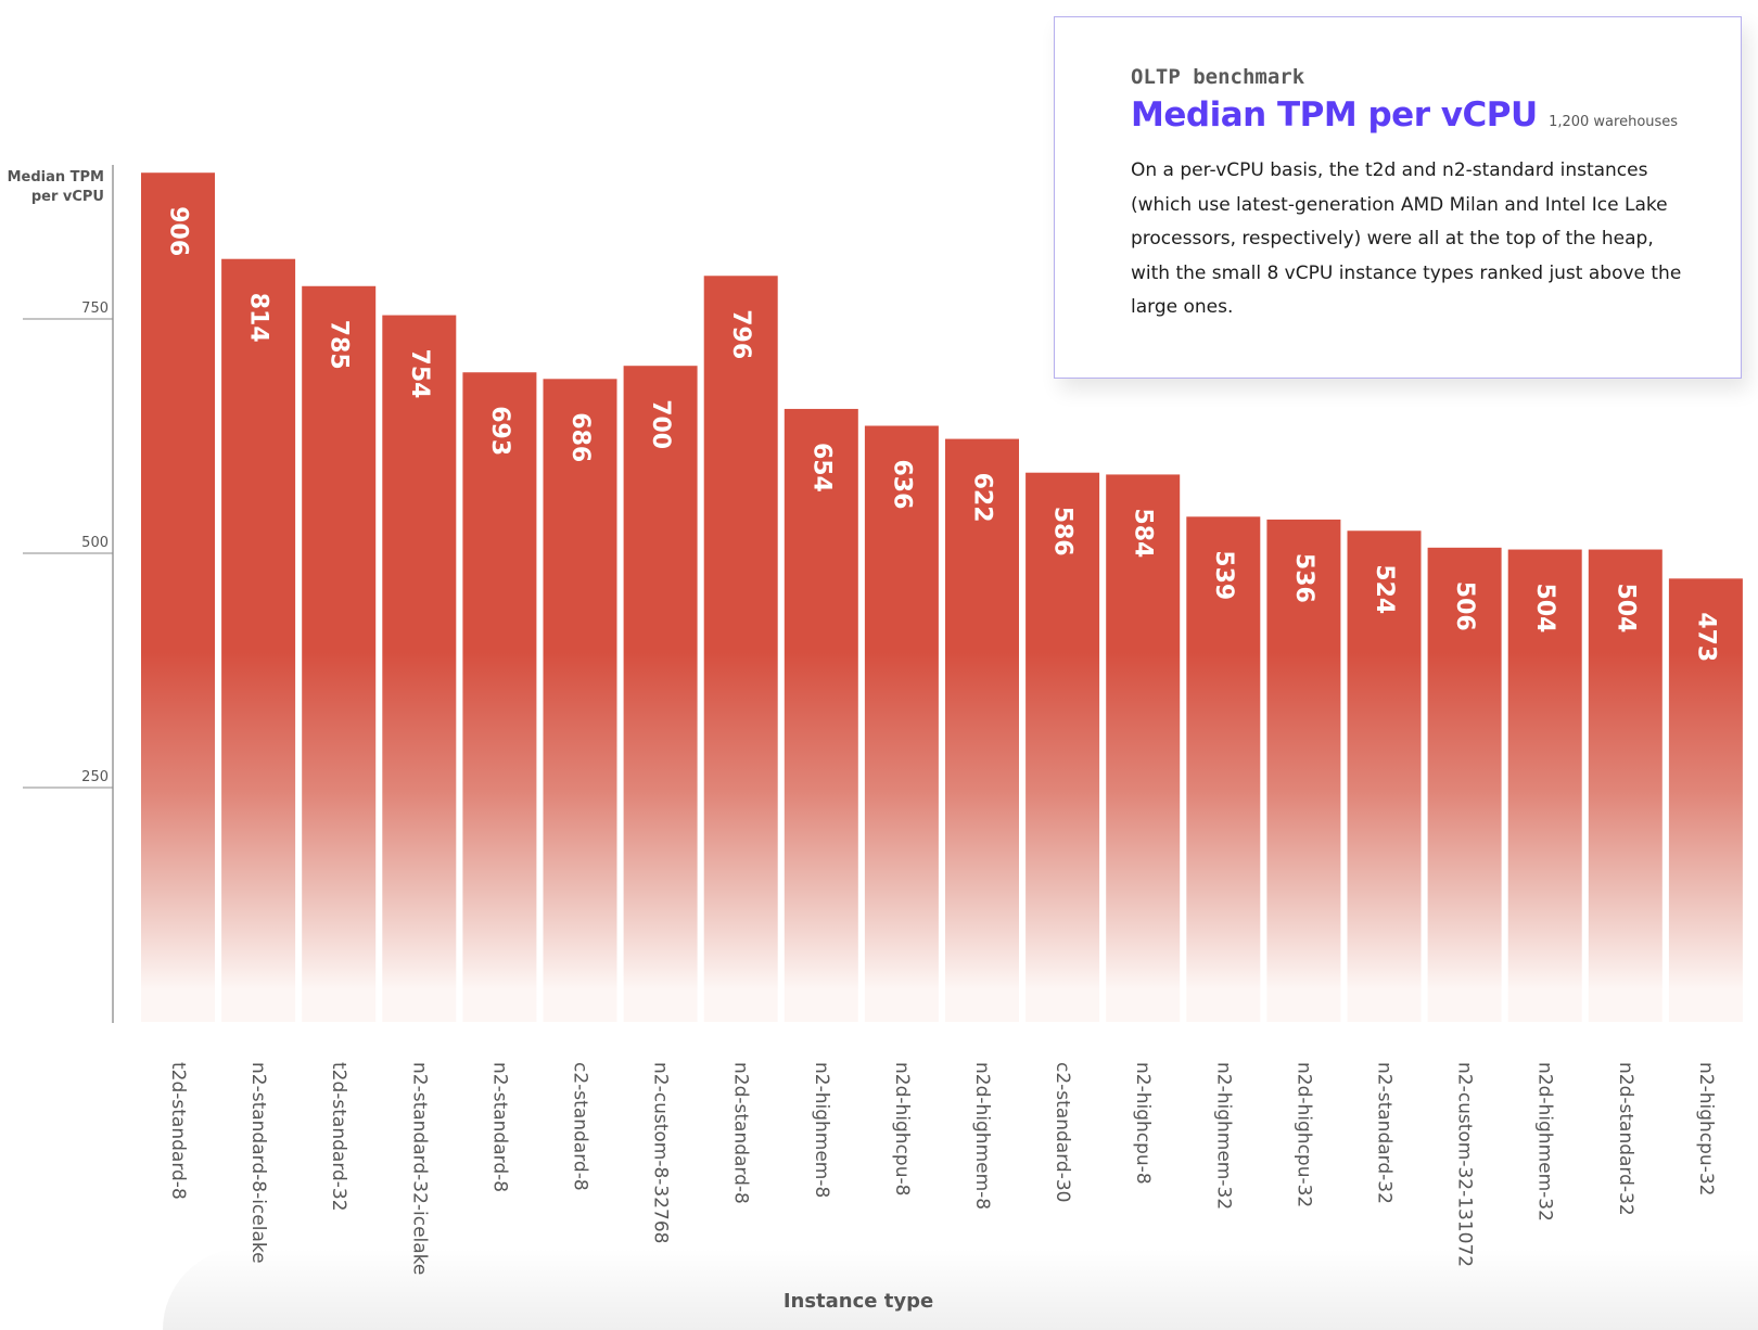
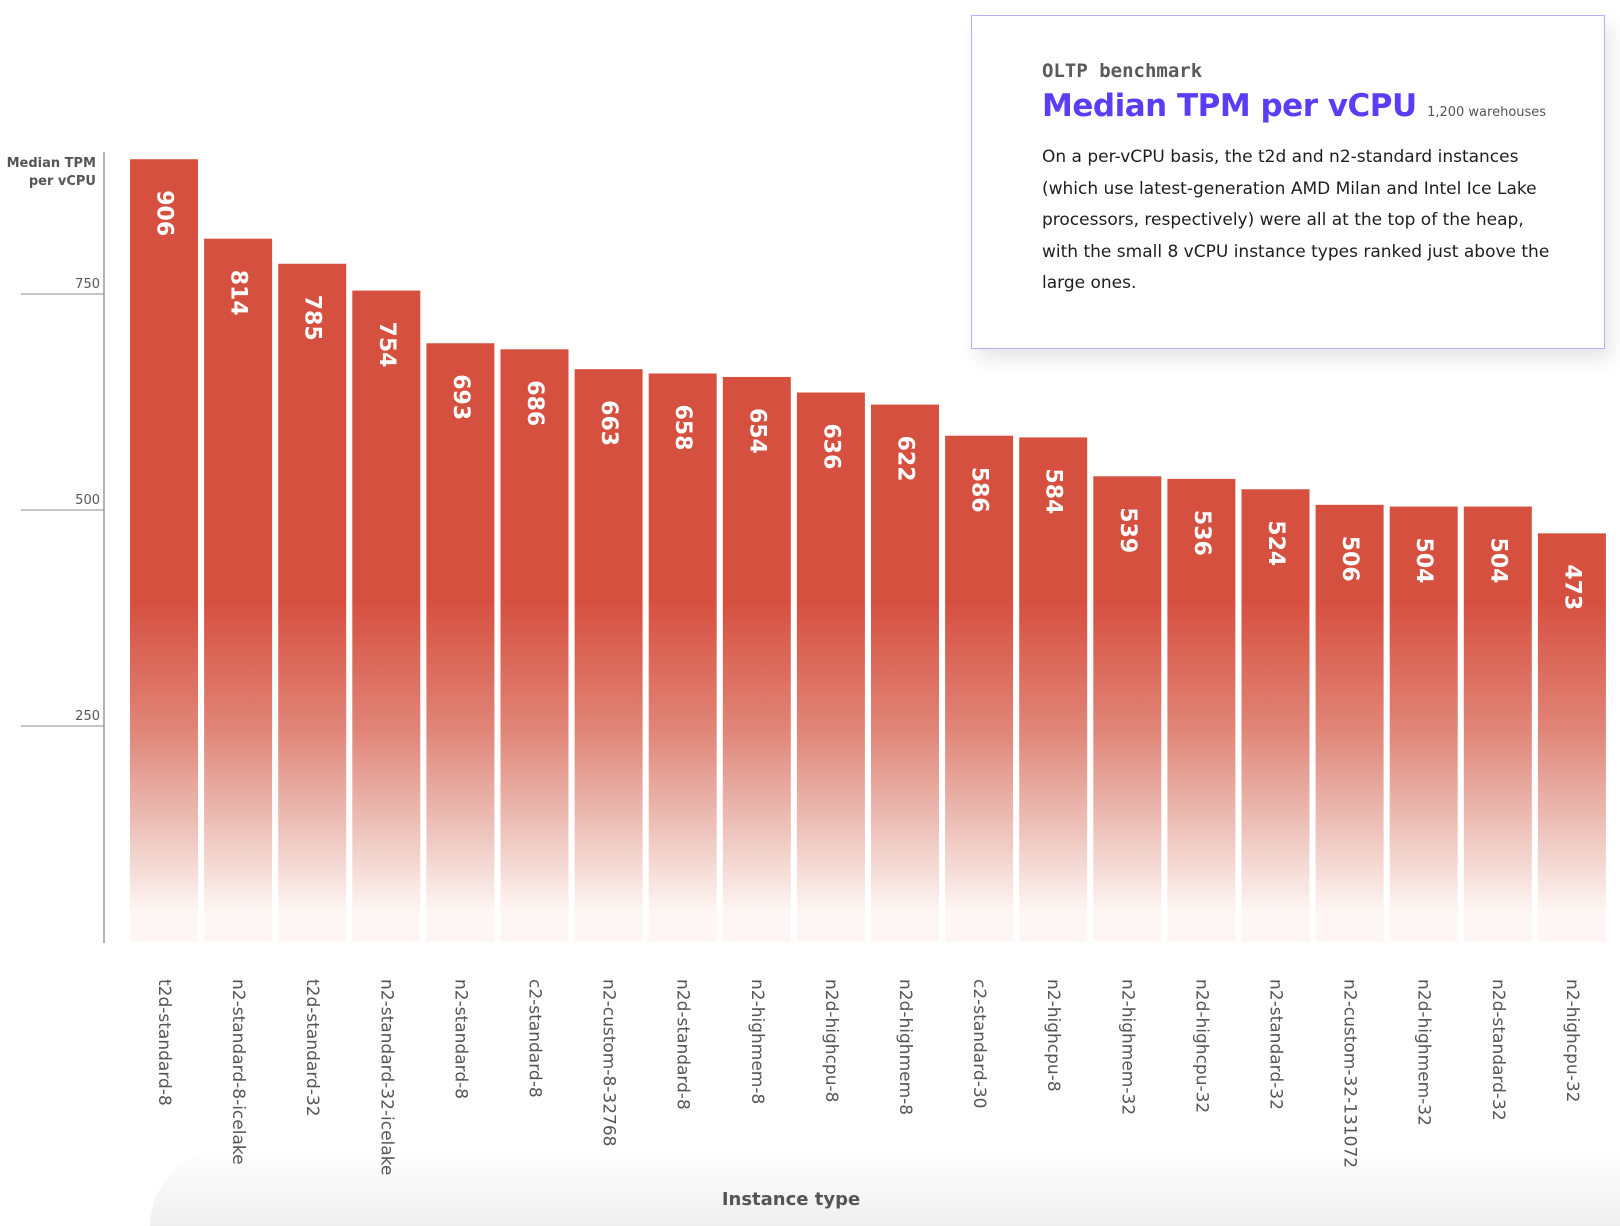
n2-custom-8-32768: 700 -> 663
n2d-standard-8: 796 -> 658
